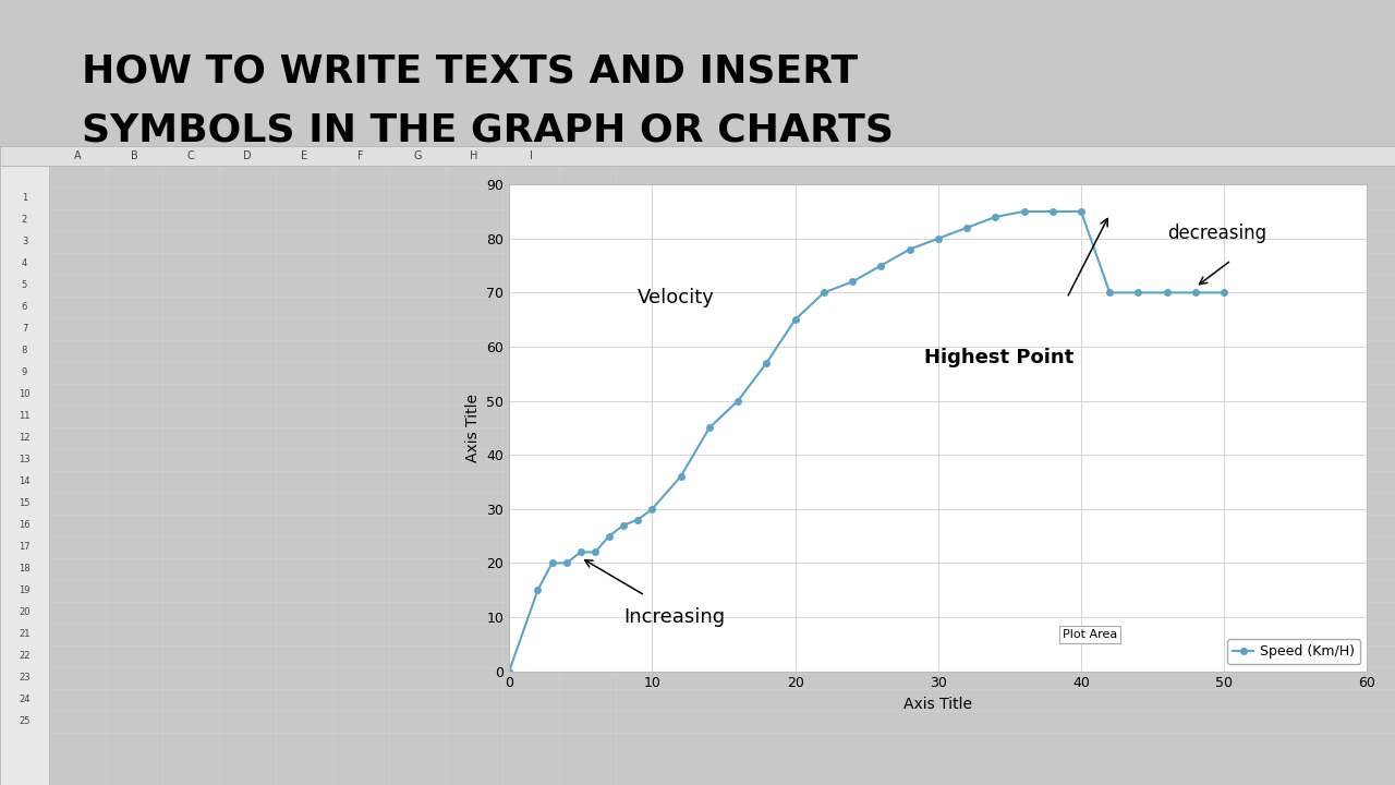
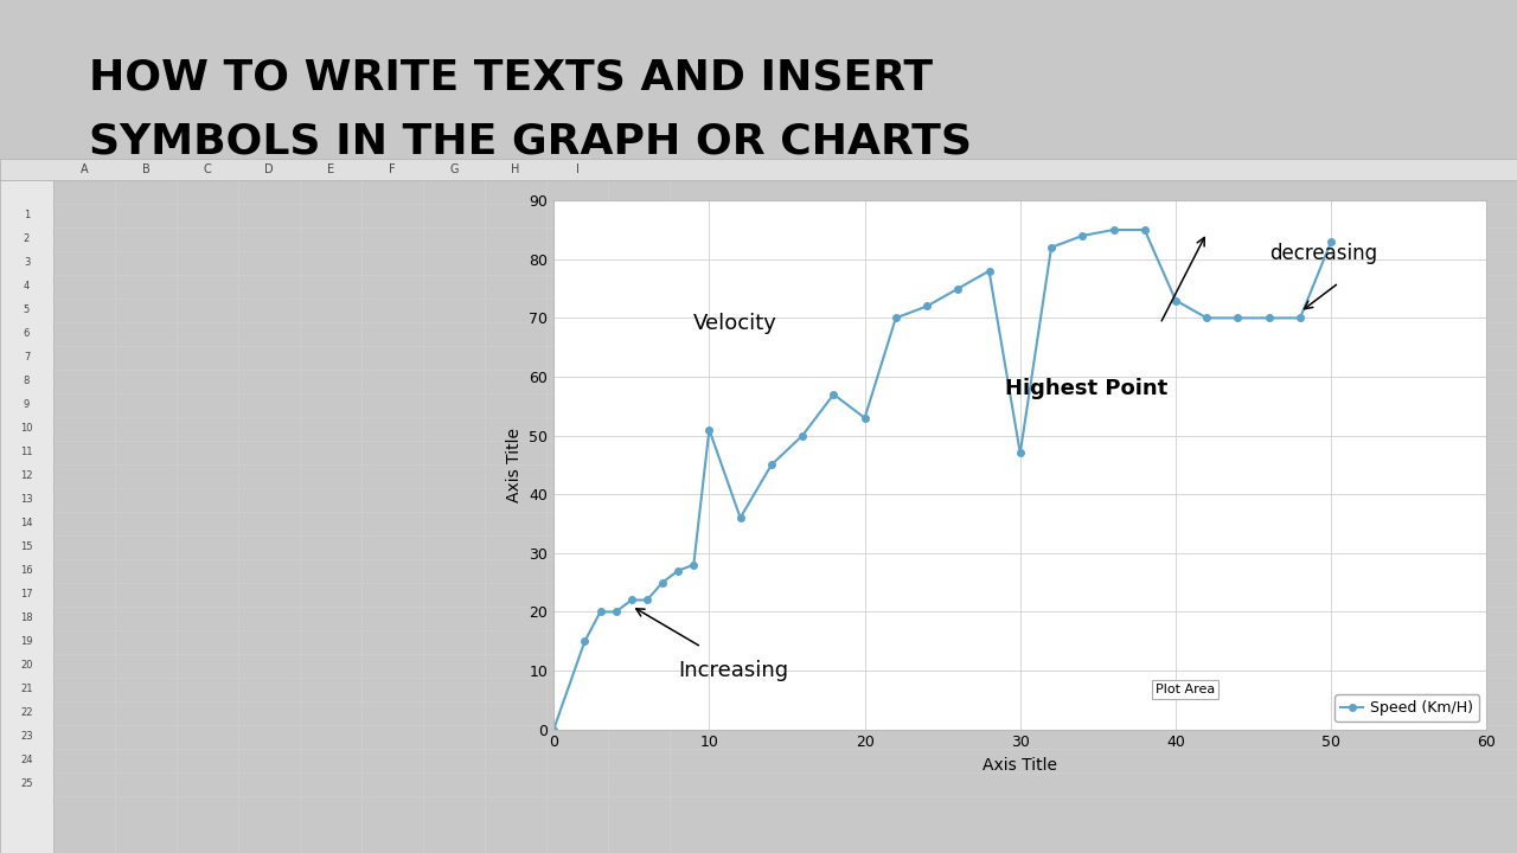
10: 30 -> 51
20: 65 -> 53
30: 80 -> 47
40: 85 -> 73
50: 70 -> 83
